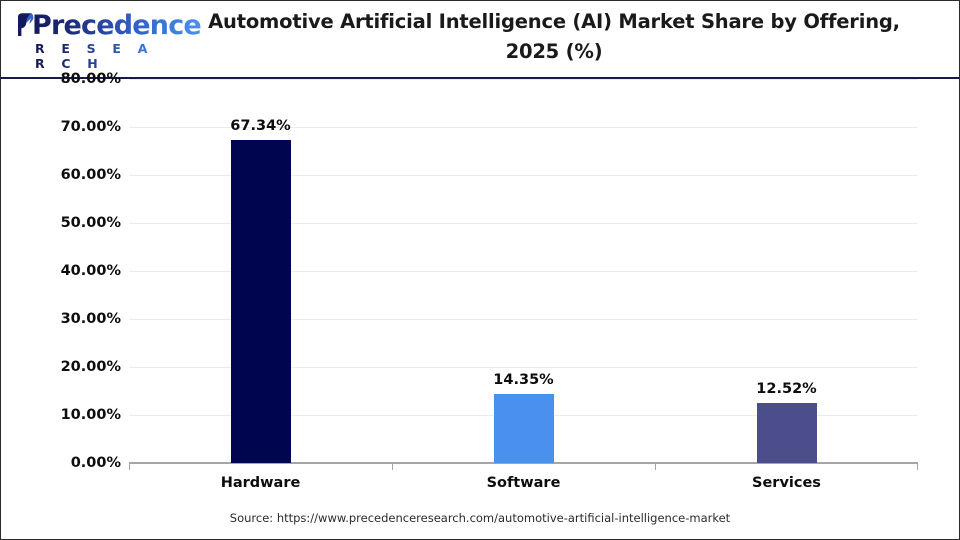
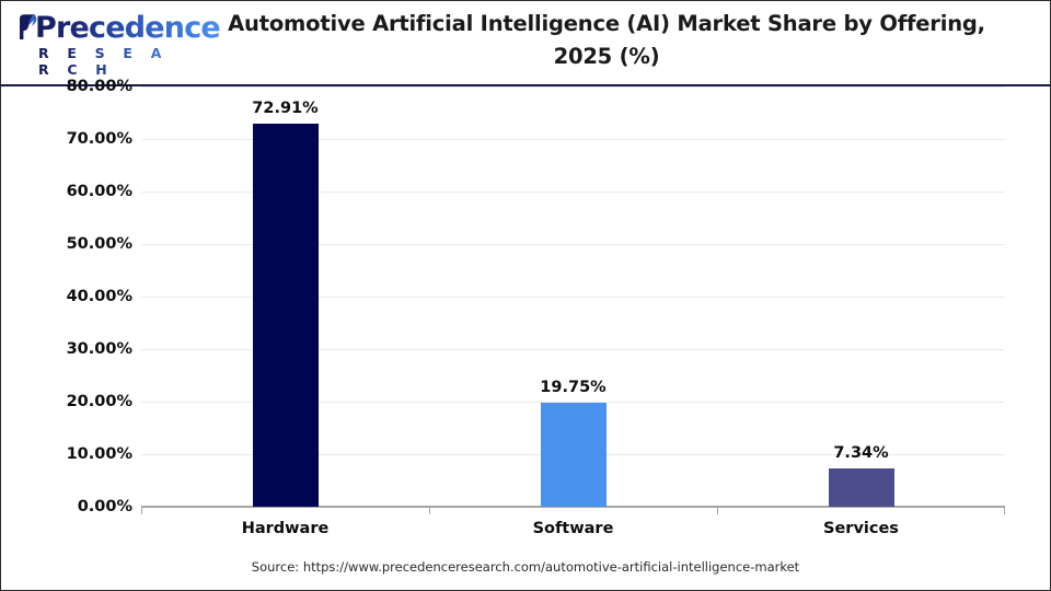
Hardware: 67.34% -> 72.91%
Software: 14.35% -> 19.75%
Services: 12.52% -> 7.34%
